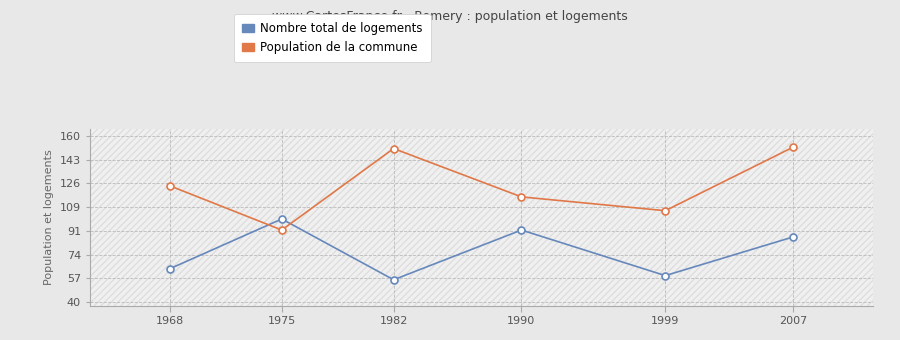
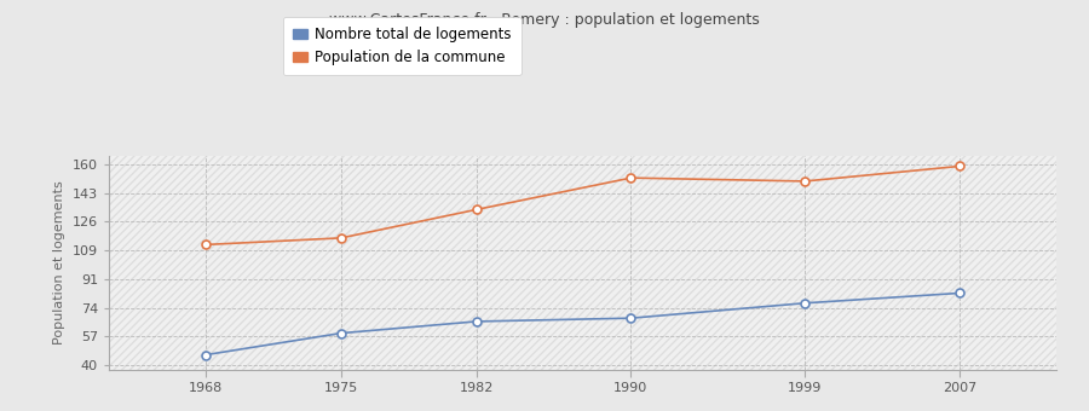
Nombre total de logements/1968: 64 -> 46
Population de la commune/1968: 124 -> 112
Nombre total de logements/1975: 100 -> 59
Population de la commune/1975: 92 -> 116
Nombre total de logements/1982: 56 -> 66
Population de la commune/1982: 151 -> 133
Nombre total de logements/1990: 92 -> 68
Population de la commune/1990: 116 -> 152
Nombre total de logements/1999: 59 -> 77
Population de la commune/1999: 106 -> 150
Nombre total de logements/2007: 87 -> 83
Population de la commune/2007: 152 -> 159
